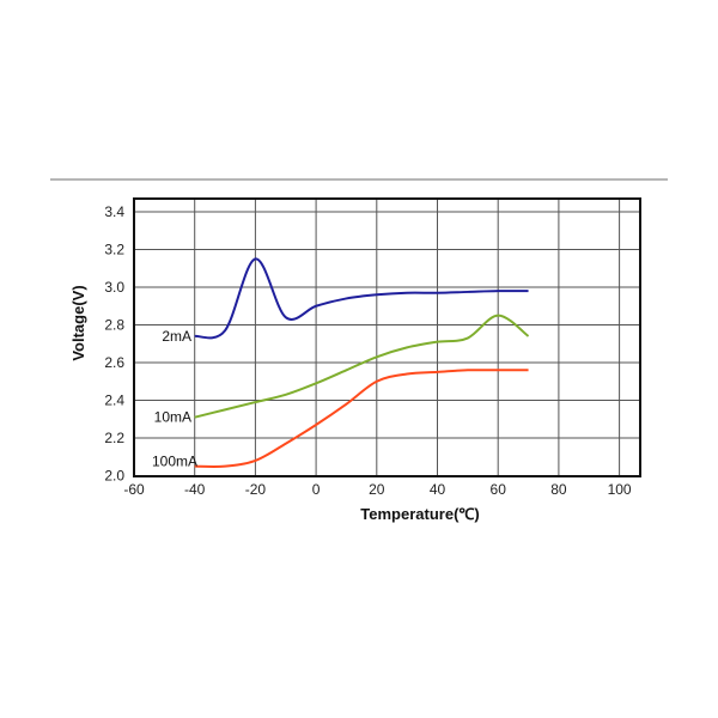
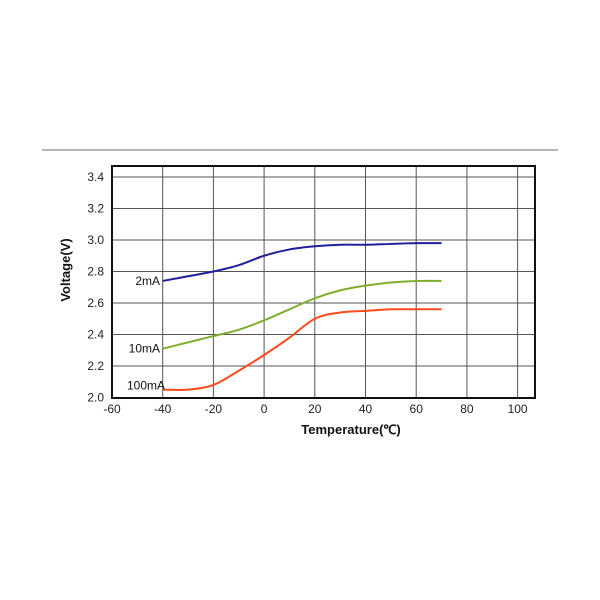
2mA/-20: 3.15 -> 2.80
10mA/60: 2.85 -> 2.74
